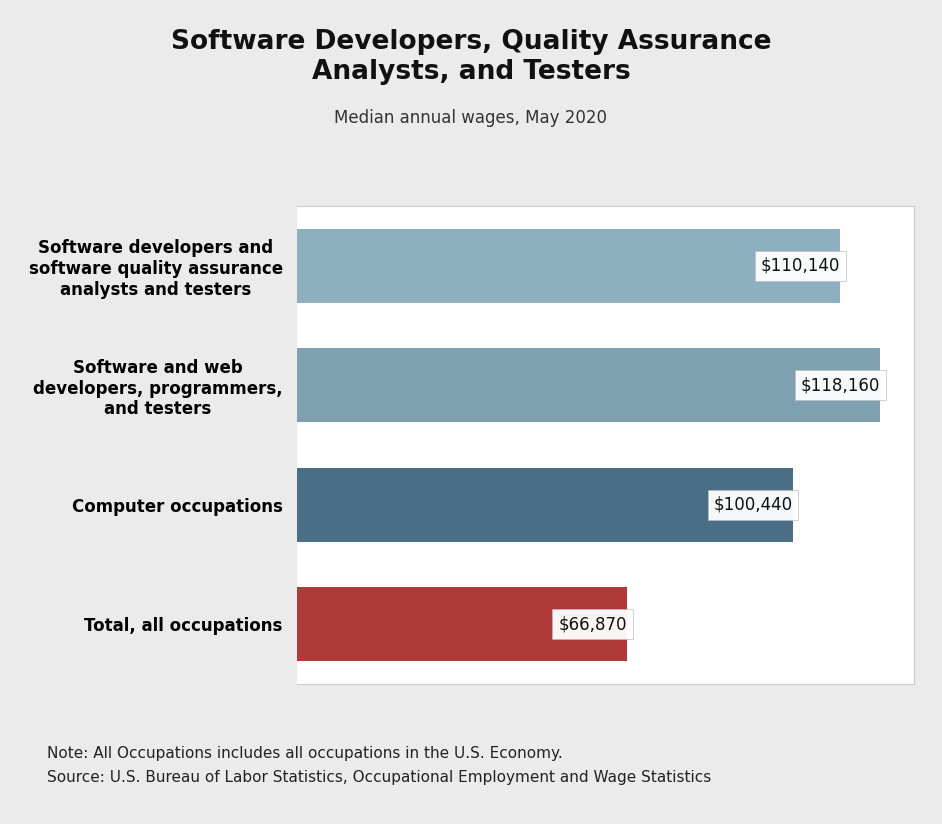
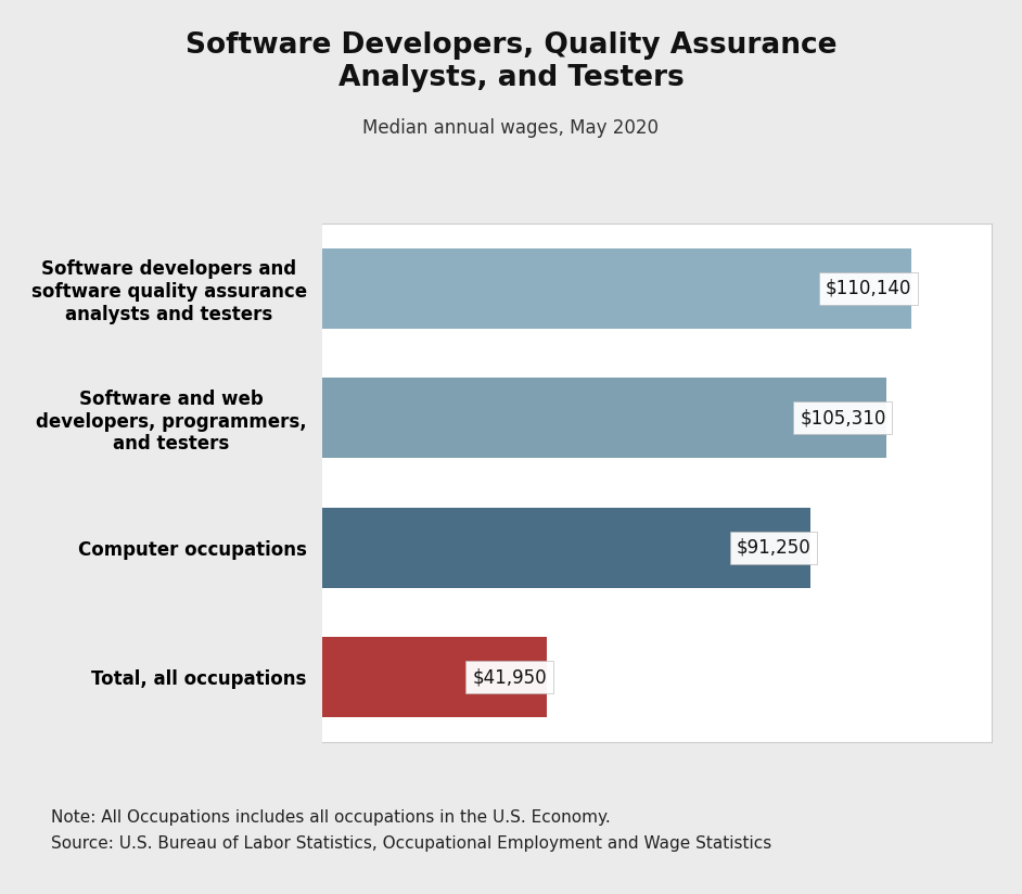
Software and web developers, programmers, and testers: $118,160 -> $105,310
Computer occupations: $100,440 -> $91,250
Total, all occupations: $66,870 -> $41,950
